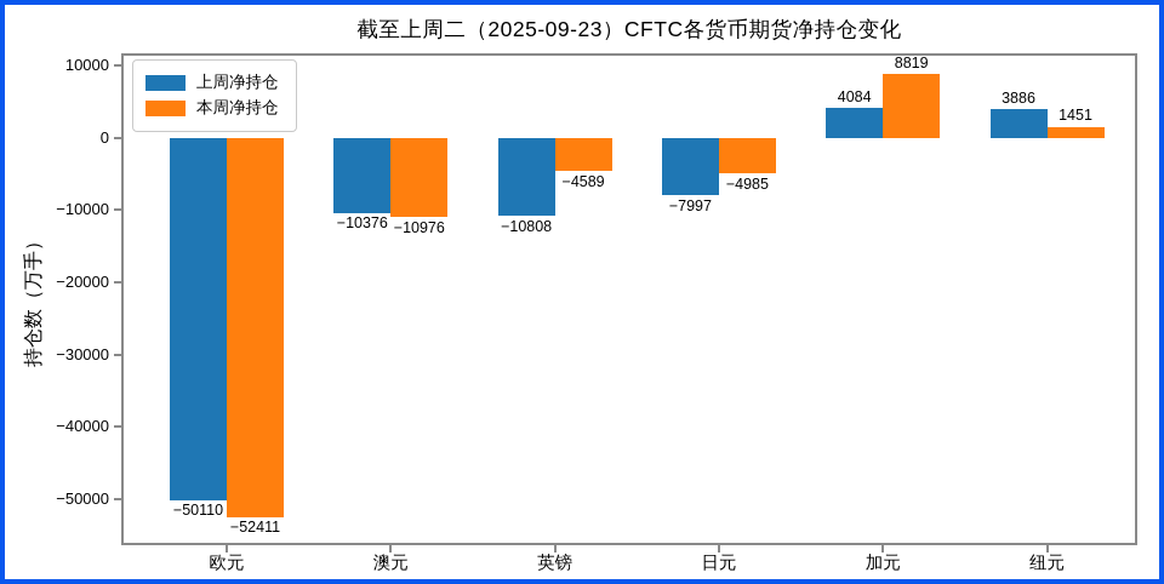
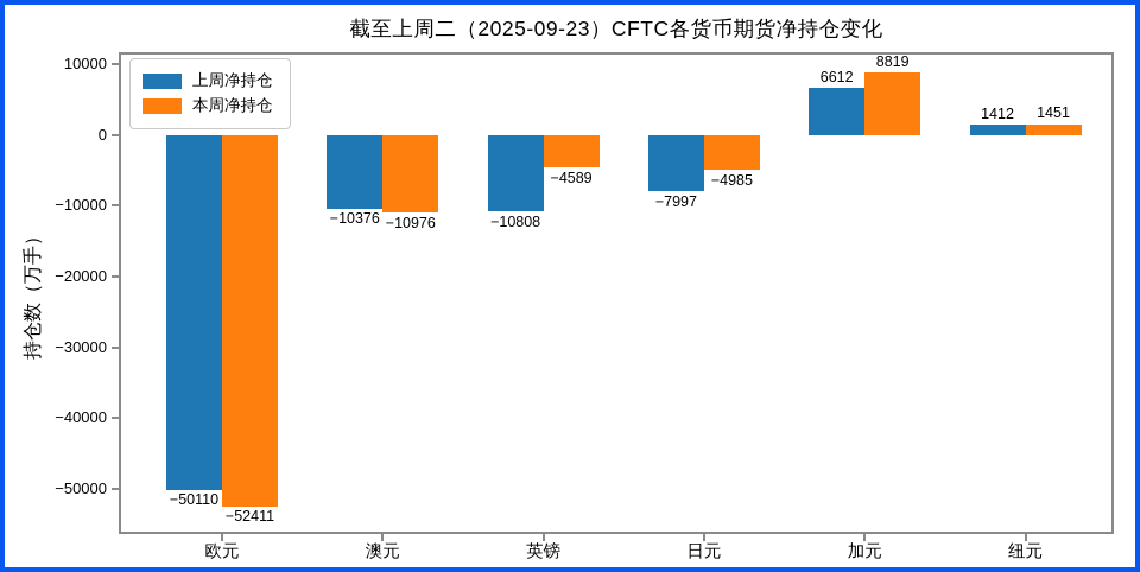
上周净持仓/加元: 4084 -> 6612
上周净持仓/纽元: 3886 -> 1412
